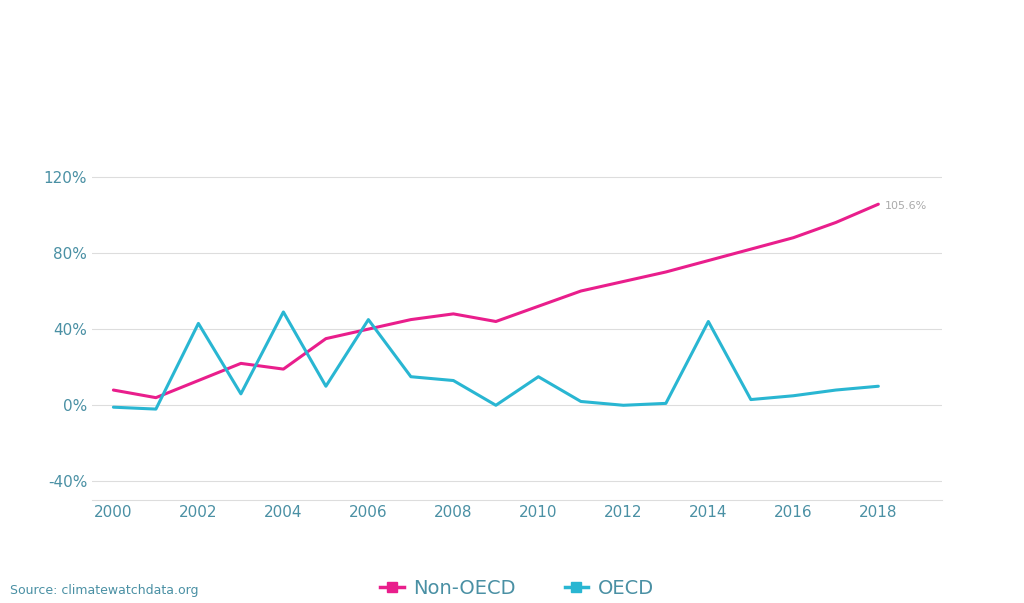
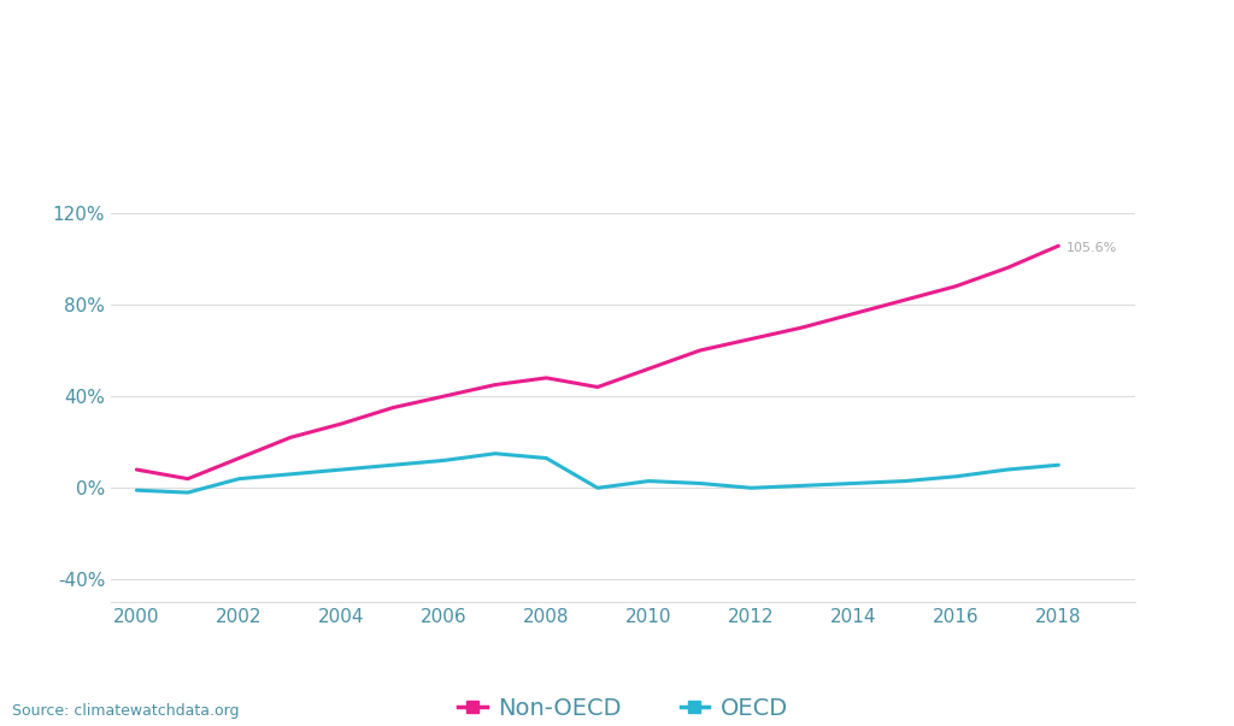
OECD/2002: 43% -> 4%
Non-OECD/2004: 19% -> 28%
OECD/2004: 49% -> 8%
OECD/2006: 45% -> 12%
OECD/2010: 15% -> 3%
OECD/2014: 44% -> 2%
